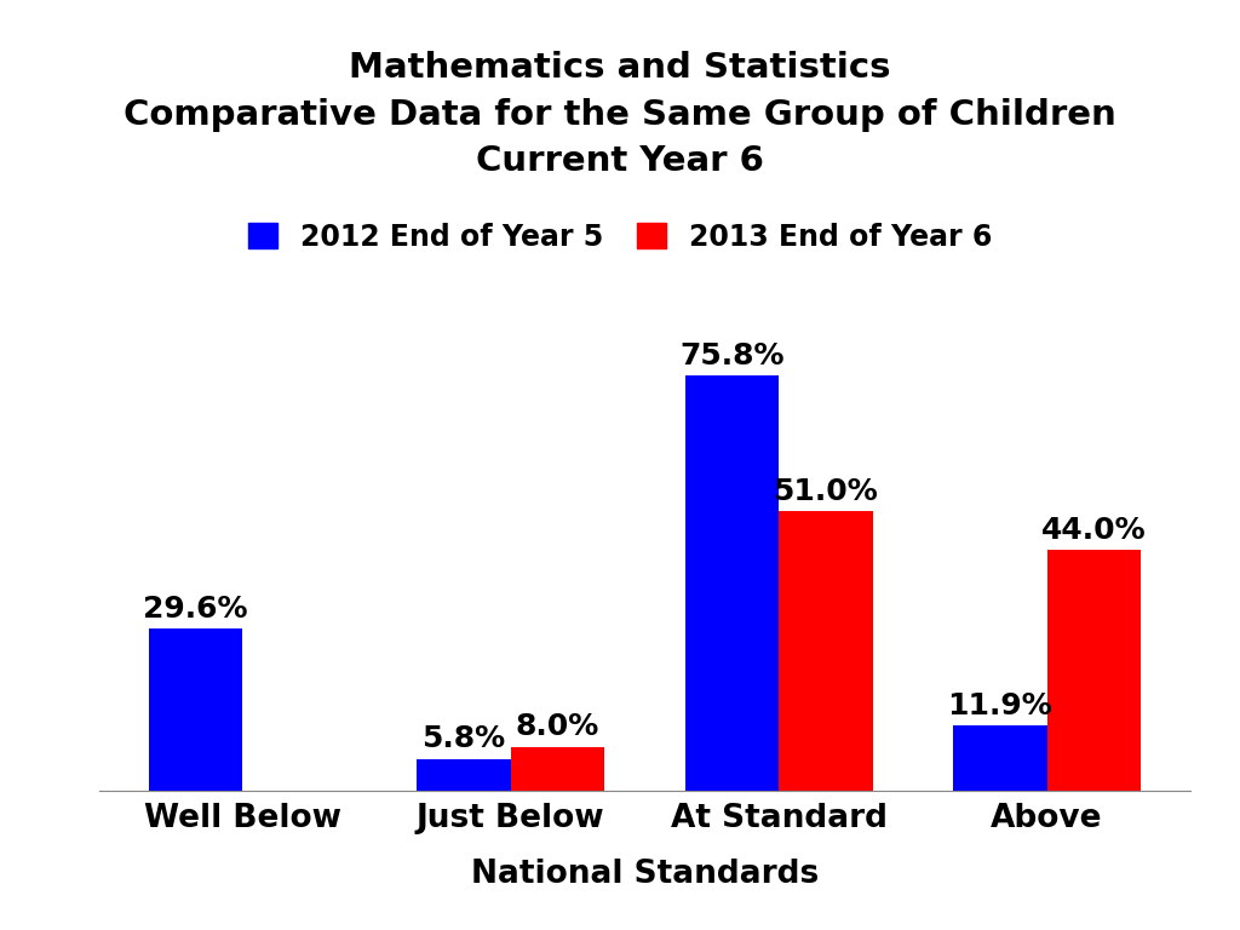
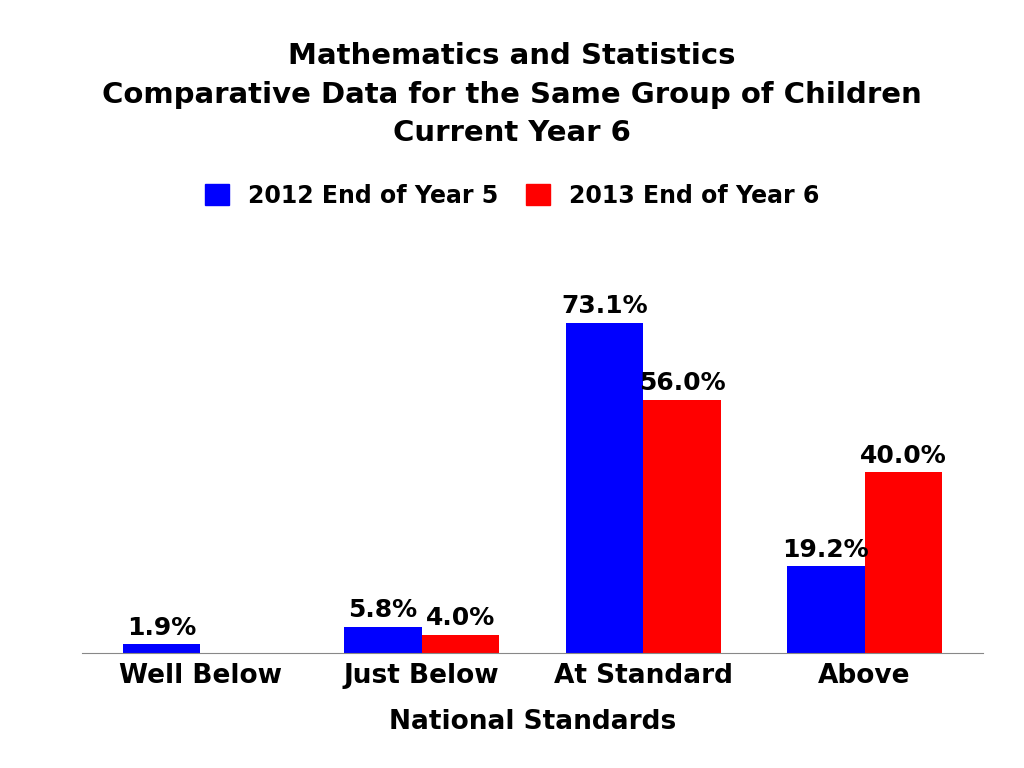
2012 End of Year 5/Well Below: 29.6% -> 1.9%
2013 End of Year 6/Just Below: 8.0% -> 4.0%
2012 End of Year 5/At Standard: 75.8% -> 73.1%
2013 End of Year 6/At Standard: 51.0% -> 56.0%
2012 End of Year 5/Above: 11.9% -> 19.2%
2013 End of Year 6/Above: 44.0% -> 40.0%
